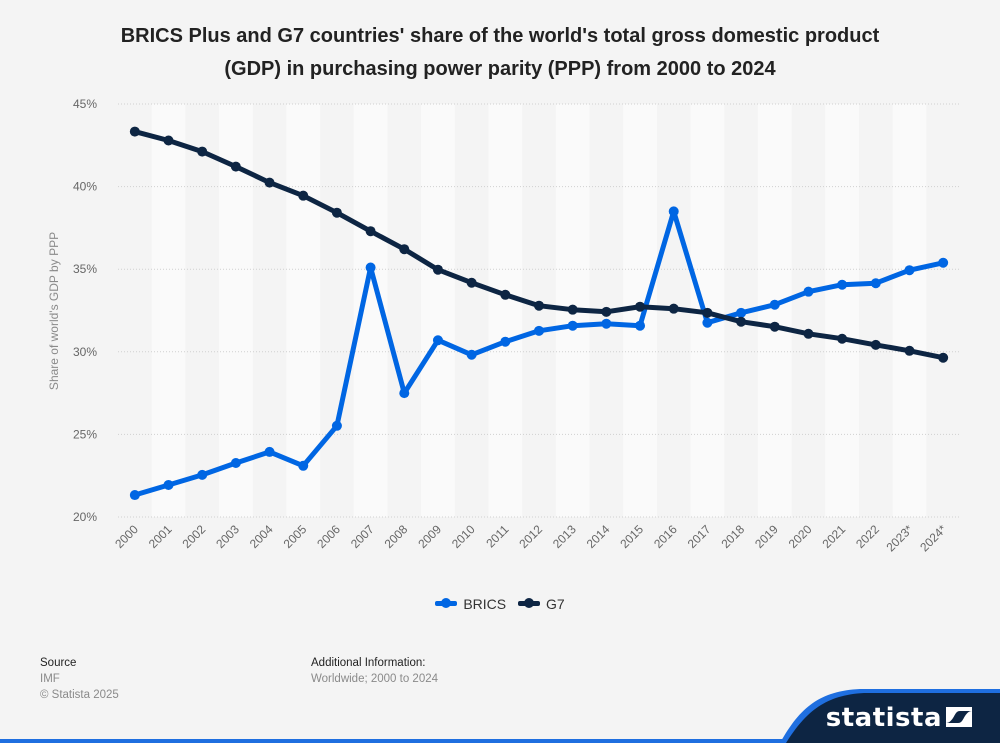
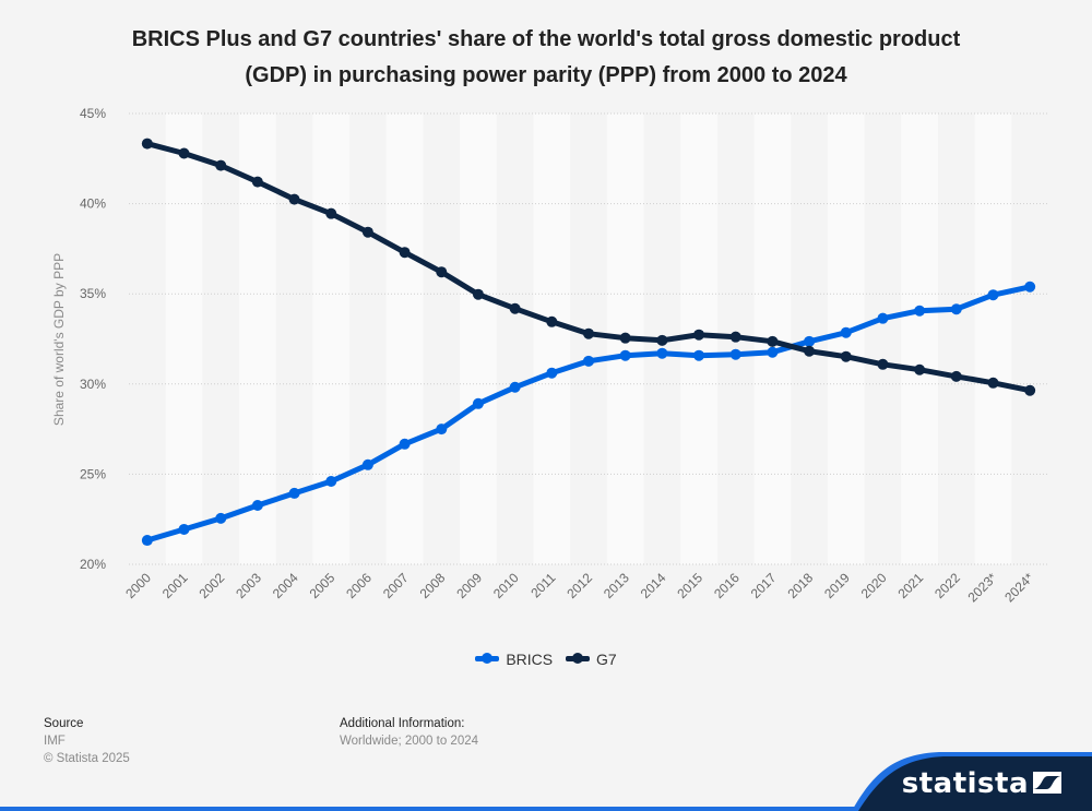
BRICS/2005: 23.1% -> 24.6%
BRICS/2007: 35.1% -> 26.7%
BRICS/2009: 30.7% -> 28.9%
BRICS/2016: 38.5% -> 31.6%
